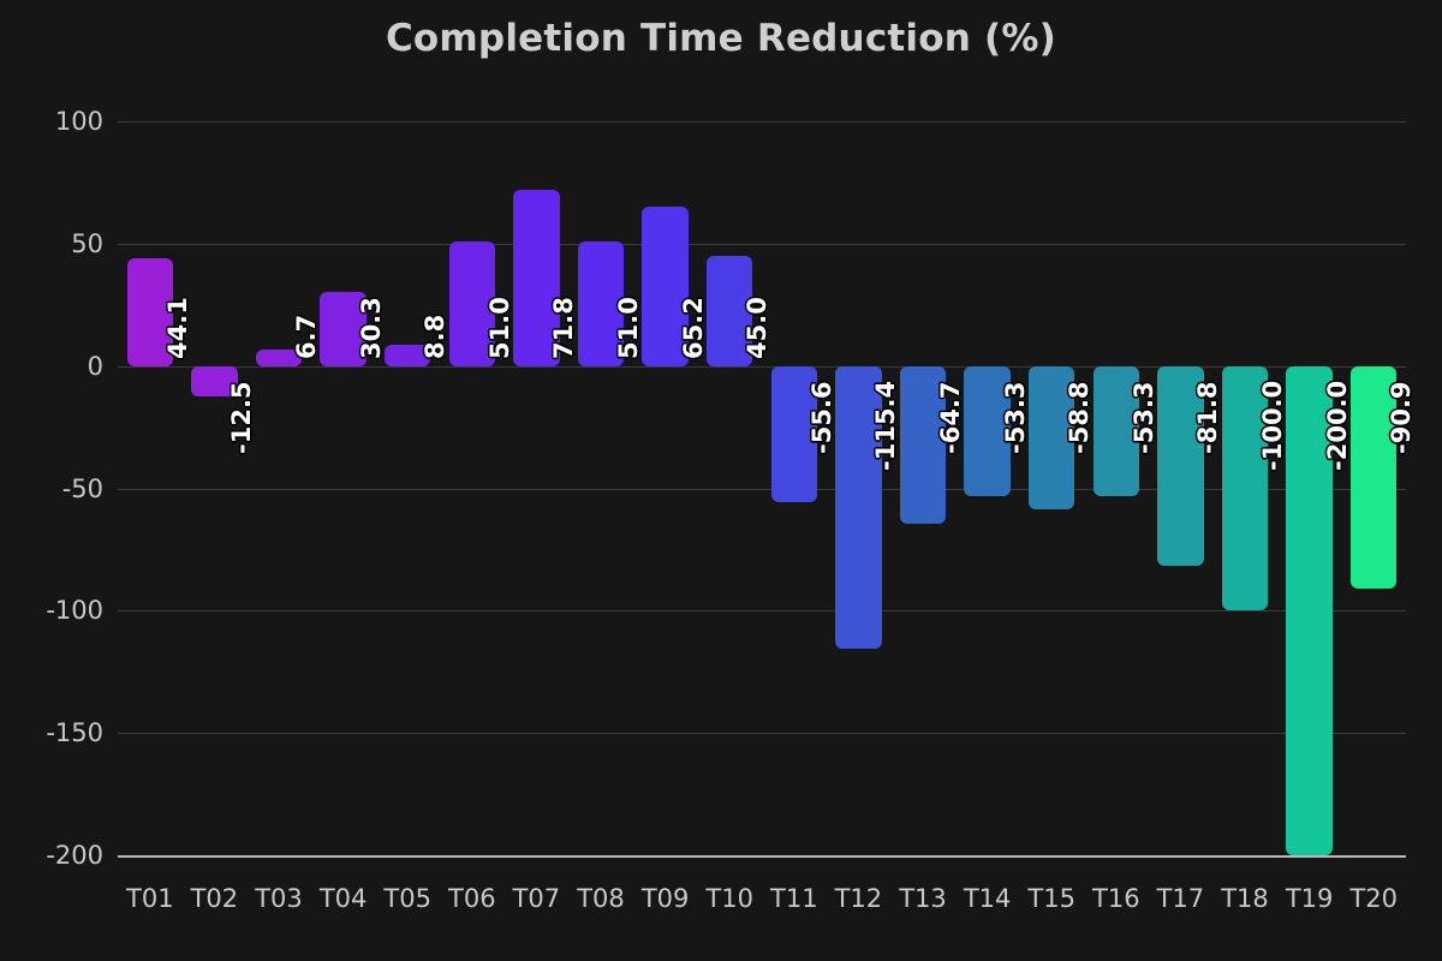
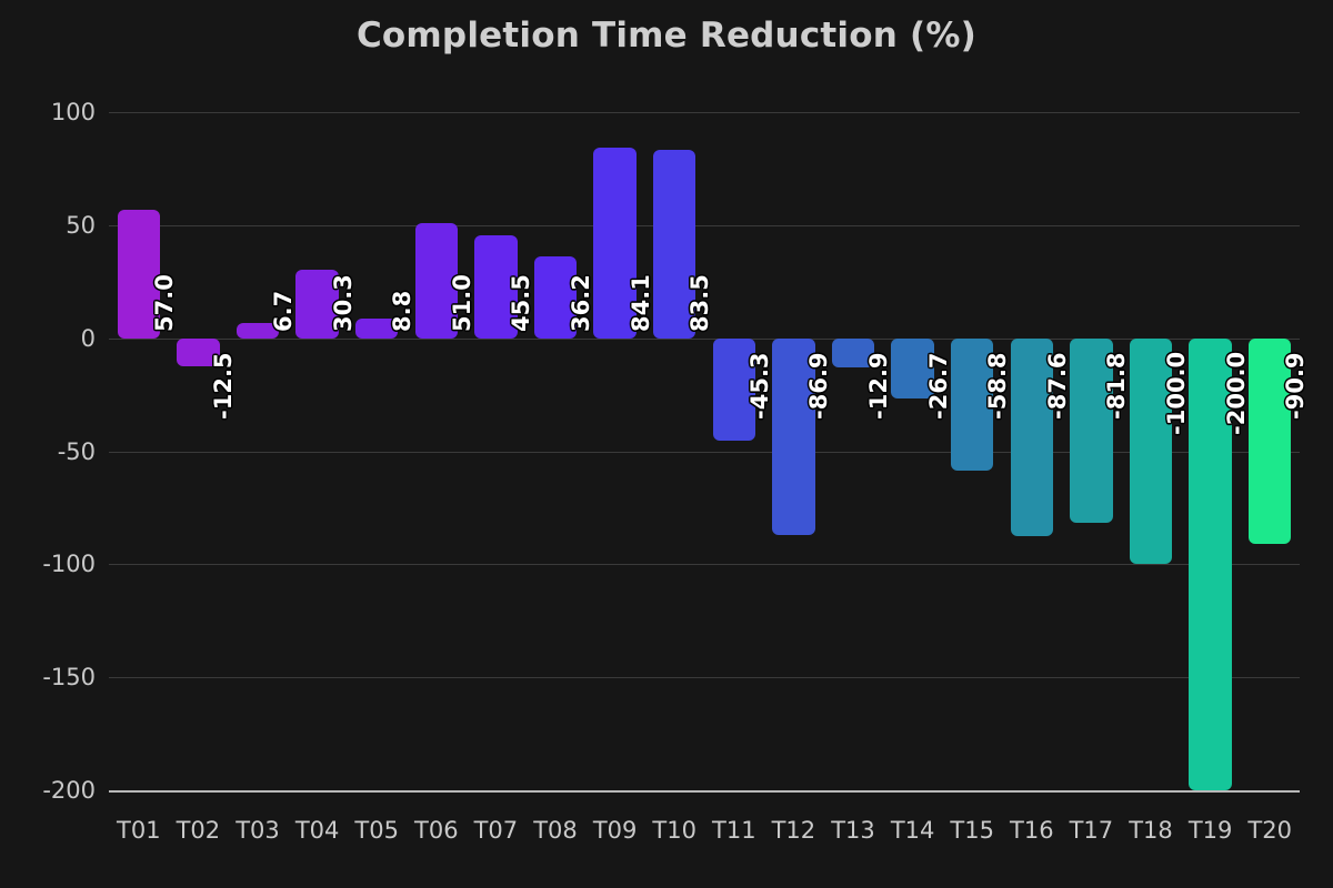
T01: 44.1 -> 57.0
T07: 71.8 -> 45.5
T08: 51.0 -> 36.2
T09: 65.2 -> 84.1
T10: 45.0 -> 83.5
T11: -55.6 -> -45.3
T12: -115.4 -> -86.9
T13: -64.7 -> -12.9
T14: -53.3 -> -26.7
T16: -53.3 -> -87.6
